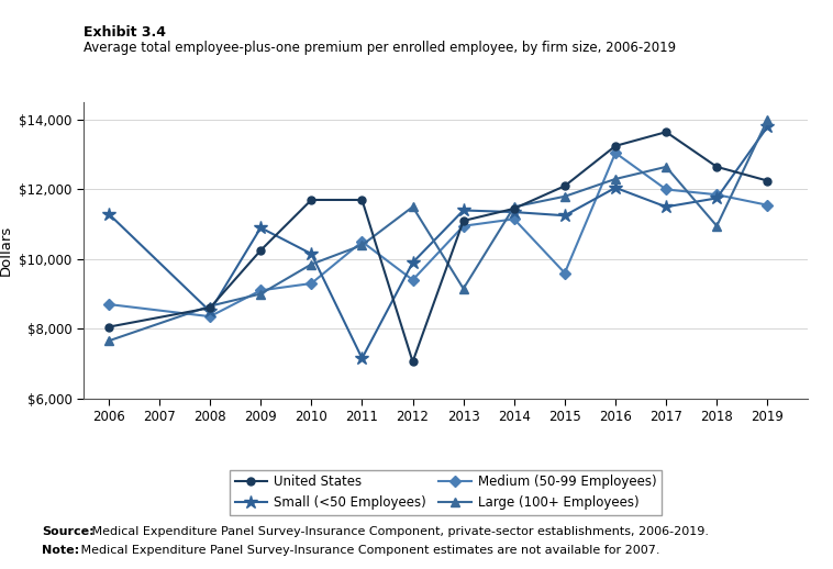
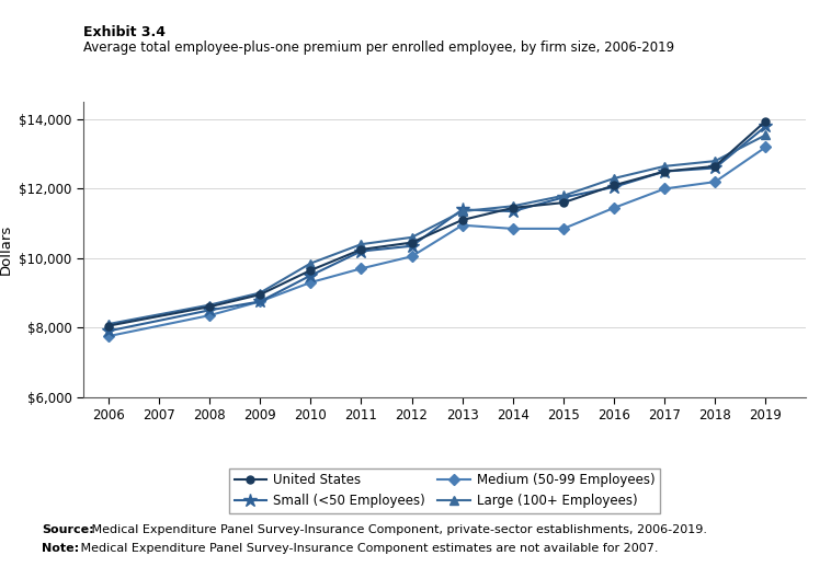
Small (<50 Employees)/2006: $11,300 -> $7,900
Medium (50-99 Employees)/2006: $8,700 -> $7,750
Large (100+ Employees)/2006: $7,650 -> $8,100
United States/2009: $10,250 -> $8,950
Small (<50 Employees)/2009: $10,900 -> $8,750
Medium (50-99 Employees)/2009: $9,100 -> $8,750
United States/2010: $11,700 -> $9,650
Small (<50 Employees)/2010: $10,150 -> $9,500
United States/2011: $11,700 -> $10,250
Small (<50 Employees)/2011: $7,150 -> $10,200
Medium (50-99 Employees)/2011: $10,500 -> $9,700
United States/2012: $7,050 -> $10,450
Small (<50 Employees)/2012: $9,900 -> $10,350
Medium (50-99 Employees)/2012: $9,400 -> $10,050
Large (100+ Employees)/2012: $11,500 -> $10,600
Large (100+ Employees)/2013: $9,150 -> $11,350
Medium (50-99 Employees)/2014: $11,150 -> $10,850
United States/2015: $12,100 -> $11,600
Small (<50 Employees)/2015: $11,250 -> $11,750
Medium (50-99 Employees)/2015: $9,600 -> $10,850
United States/2016: $13,250 -> $12,100
Medium (50-99 Employees)/2016: $13,050 -> $11,450
United States/2017: $13,650 -> $12,500
Small (<50 Employees)/2017: $11,500 -> $12,500
Small (<50 Employees)/2018: $11,750 -> $12,600
Medium (50-99 Employees)/2018: $11,850 -> $12,200
Large (100+ Employees)/2018: $10,950 -> $12,800
United States/2019: $12,250 -> $13,950
Medium (50-99 Employees)/2019: $11,550 -> $13,200
Large (100+ Employees)/2019: $14,000 -> $13,550
